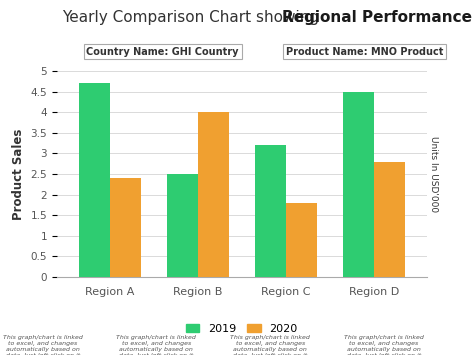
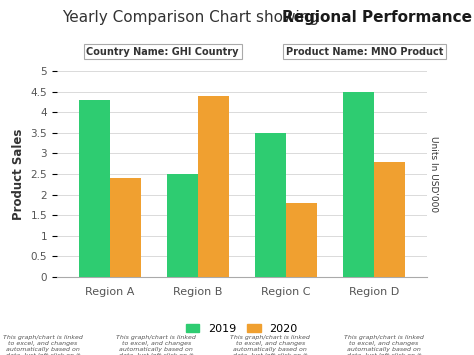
2019/Region A: 4.7 -> 4.3
2020/Region B: 4.0 -> 4.4
2019/Region C: 3.2 -> 3.5
